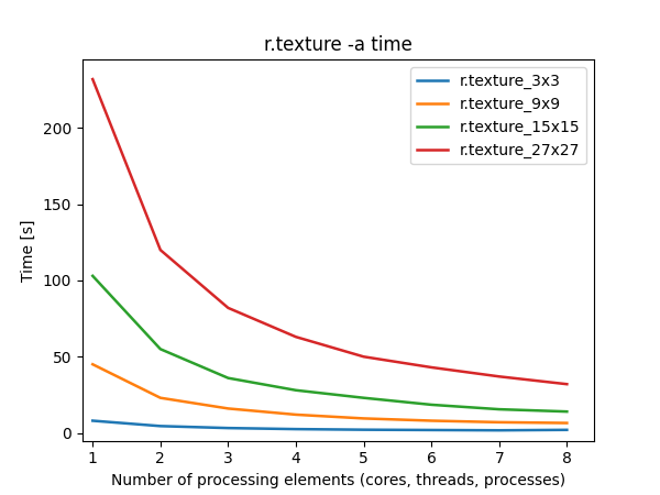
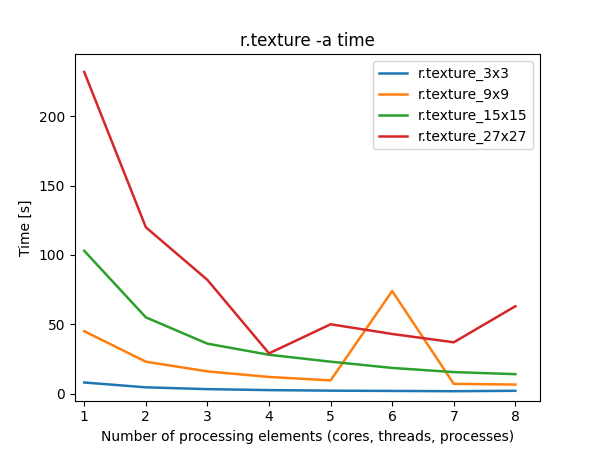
r.texture_27x27/4: 63 -> 29
r.texture_9x9/6: 8 -> 74
r.texture_27x27/8: 32 -> 63
